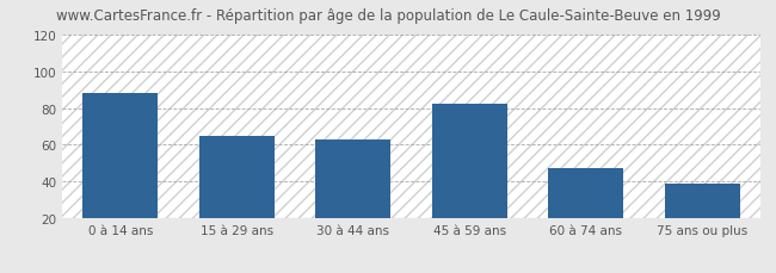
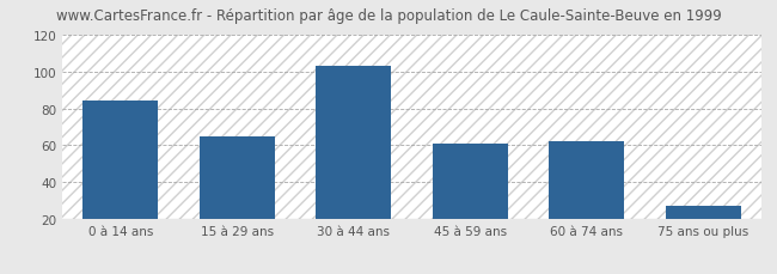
0 à 14 ans: 88 -> 84
30 à 44 ans: 63 -> 103
45 à 59 ans: 82 -> 61
60 à 74 ans: 47 -> 62
75 ans ou plus: 39 -> 27
